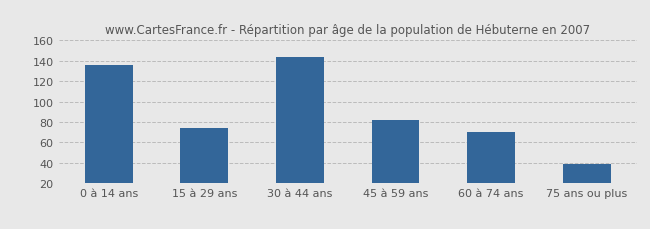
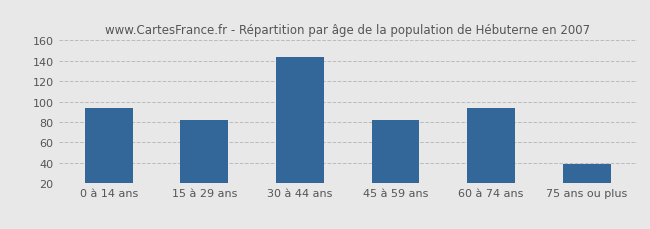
0 à 14 ans: 136 -> 94
15 à 29 ans: 74 -> 82
60 à 74 ans: 70 -> 94
